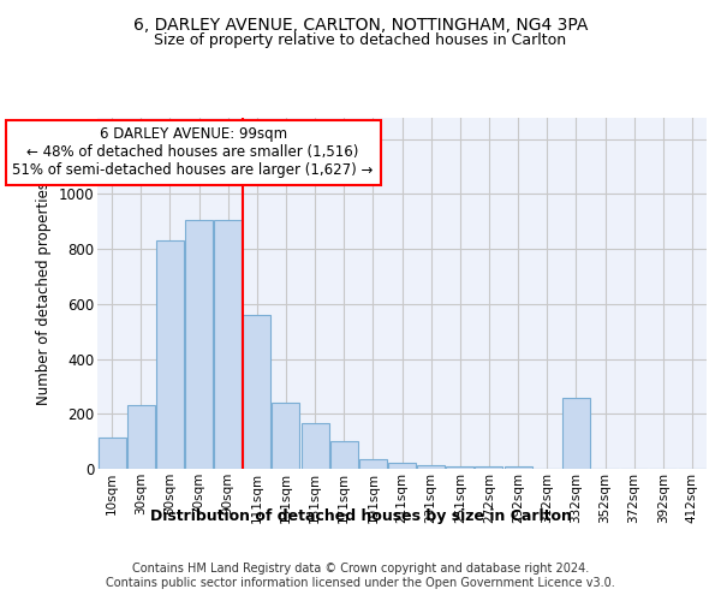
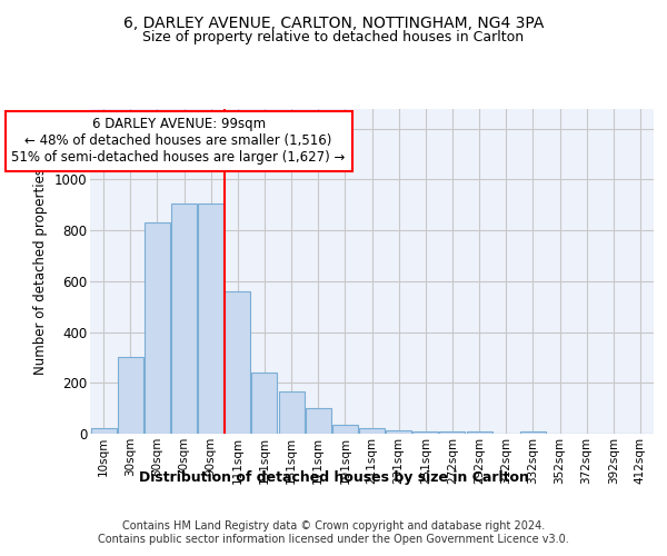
10sqm: 115 -> 20
30sqm: 230 -> 300
332sqm: 260 -> 10
